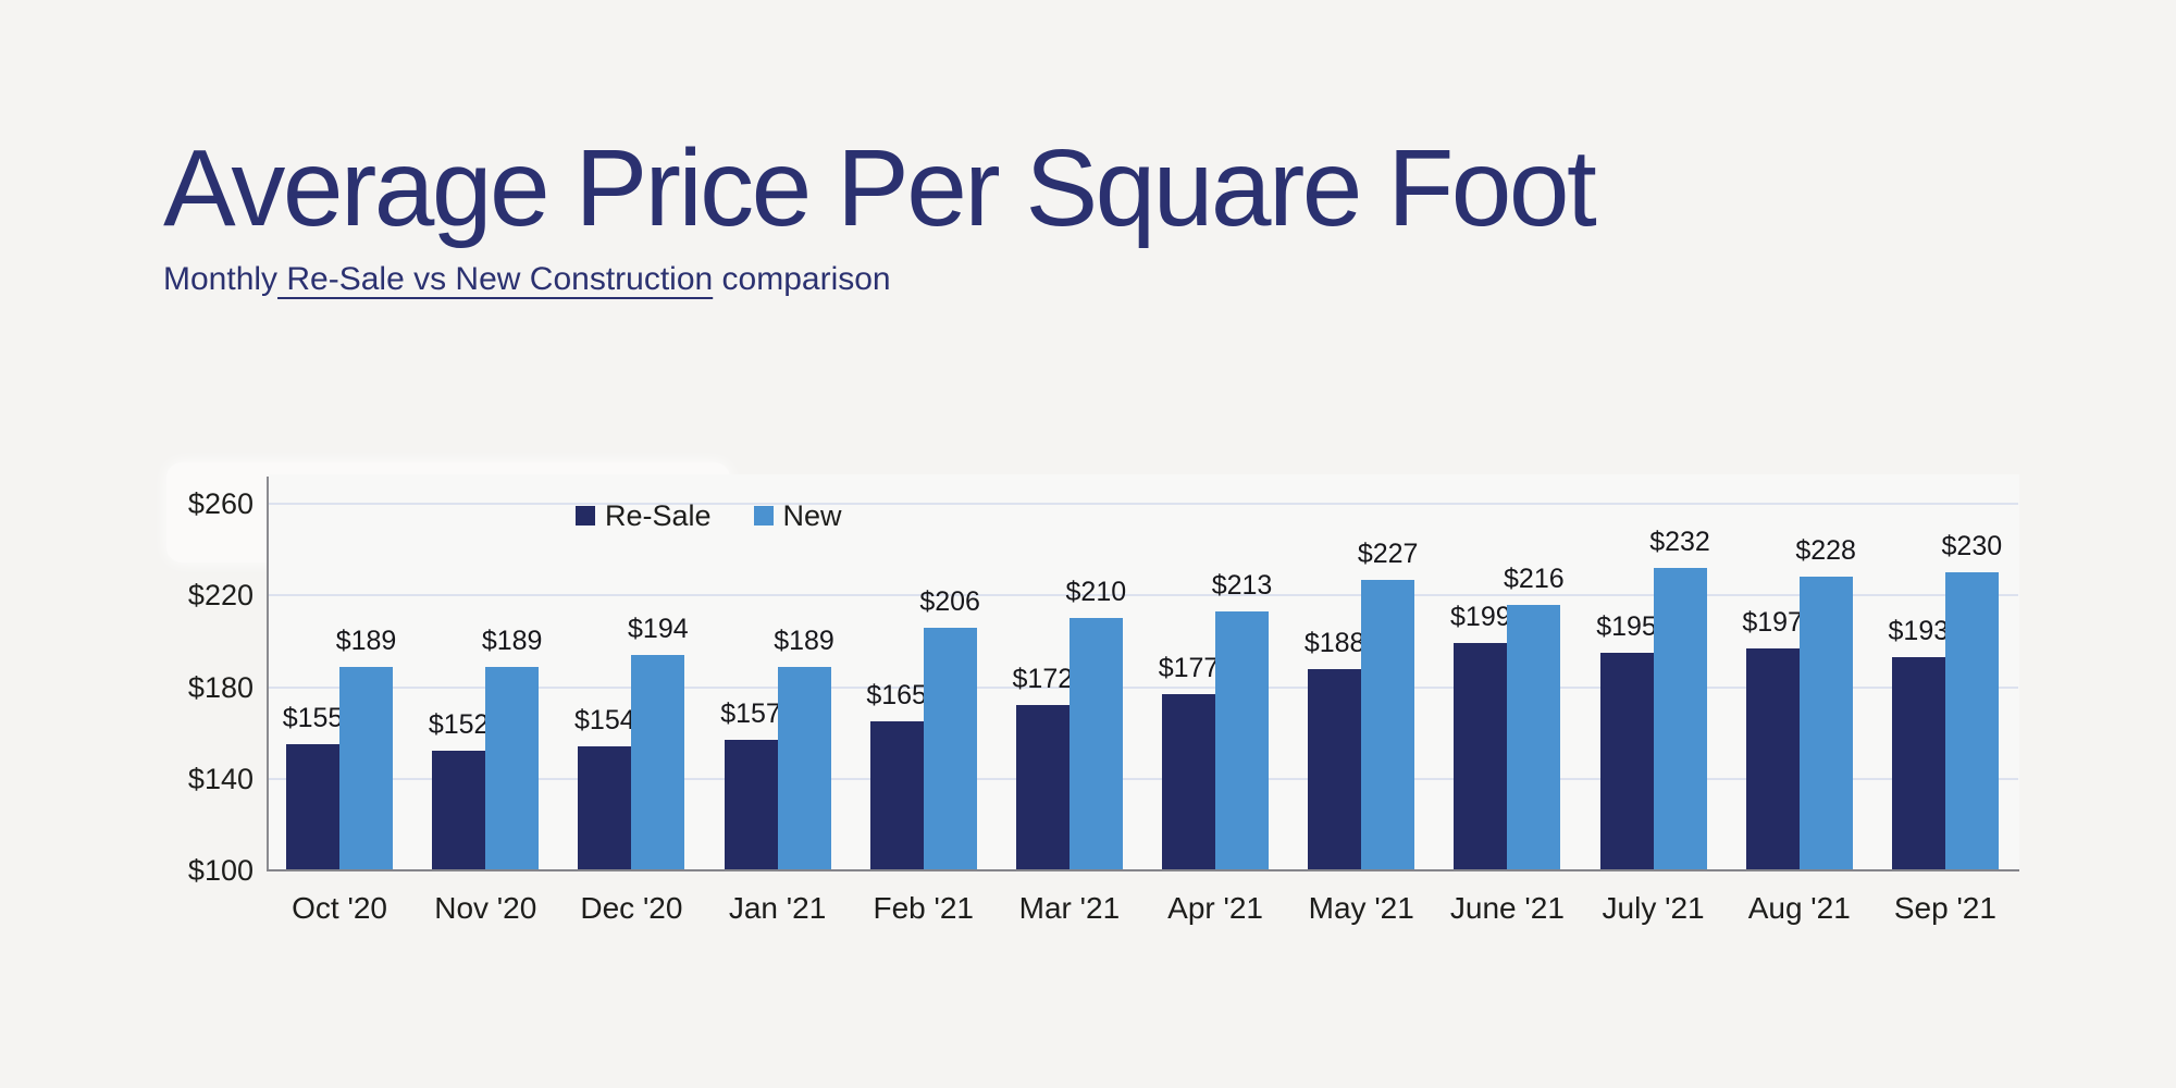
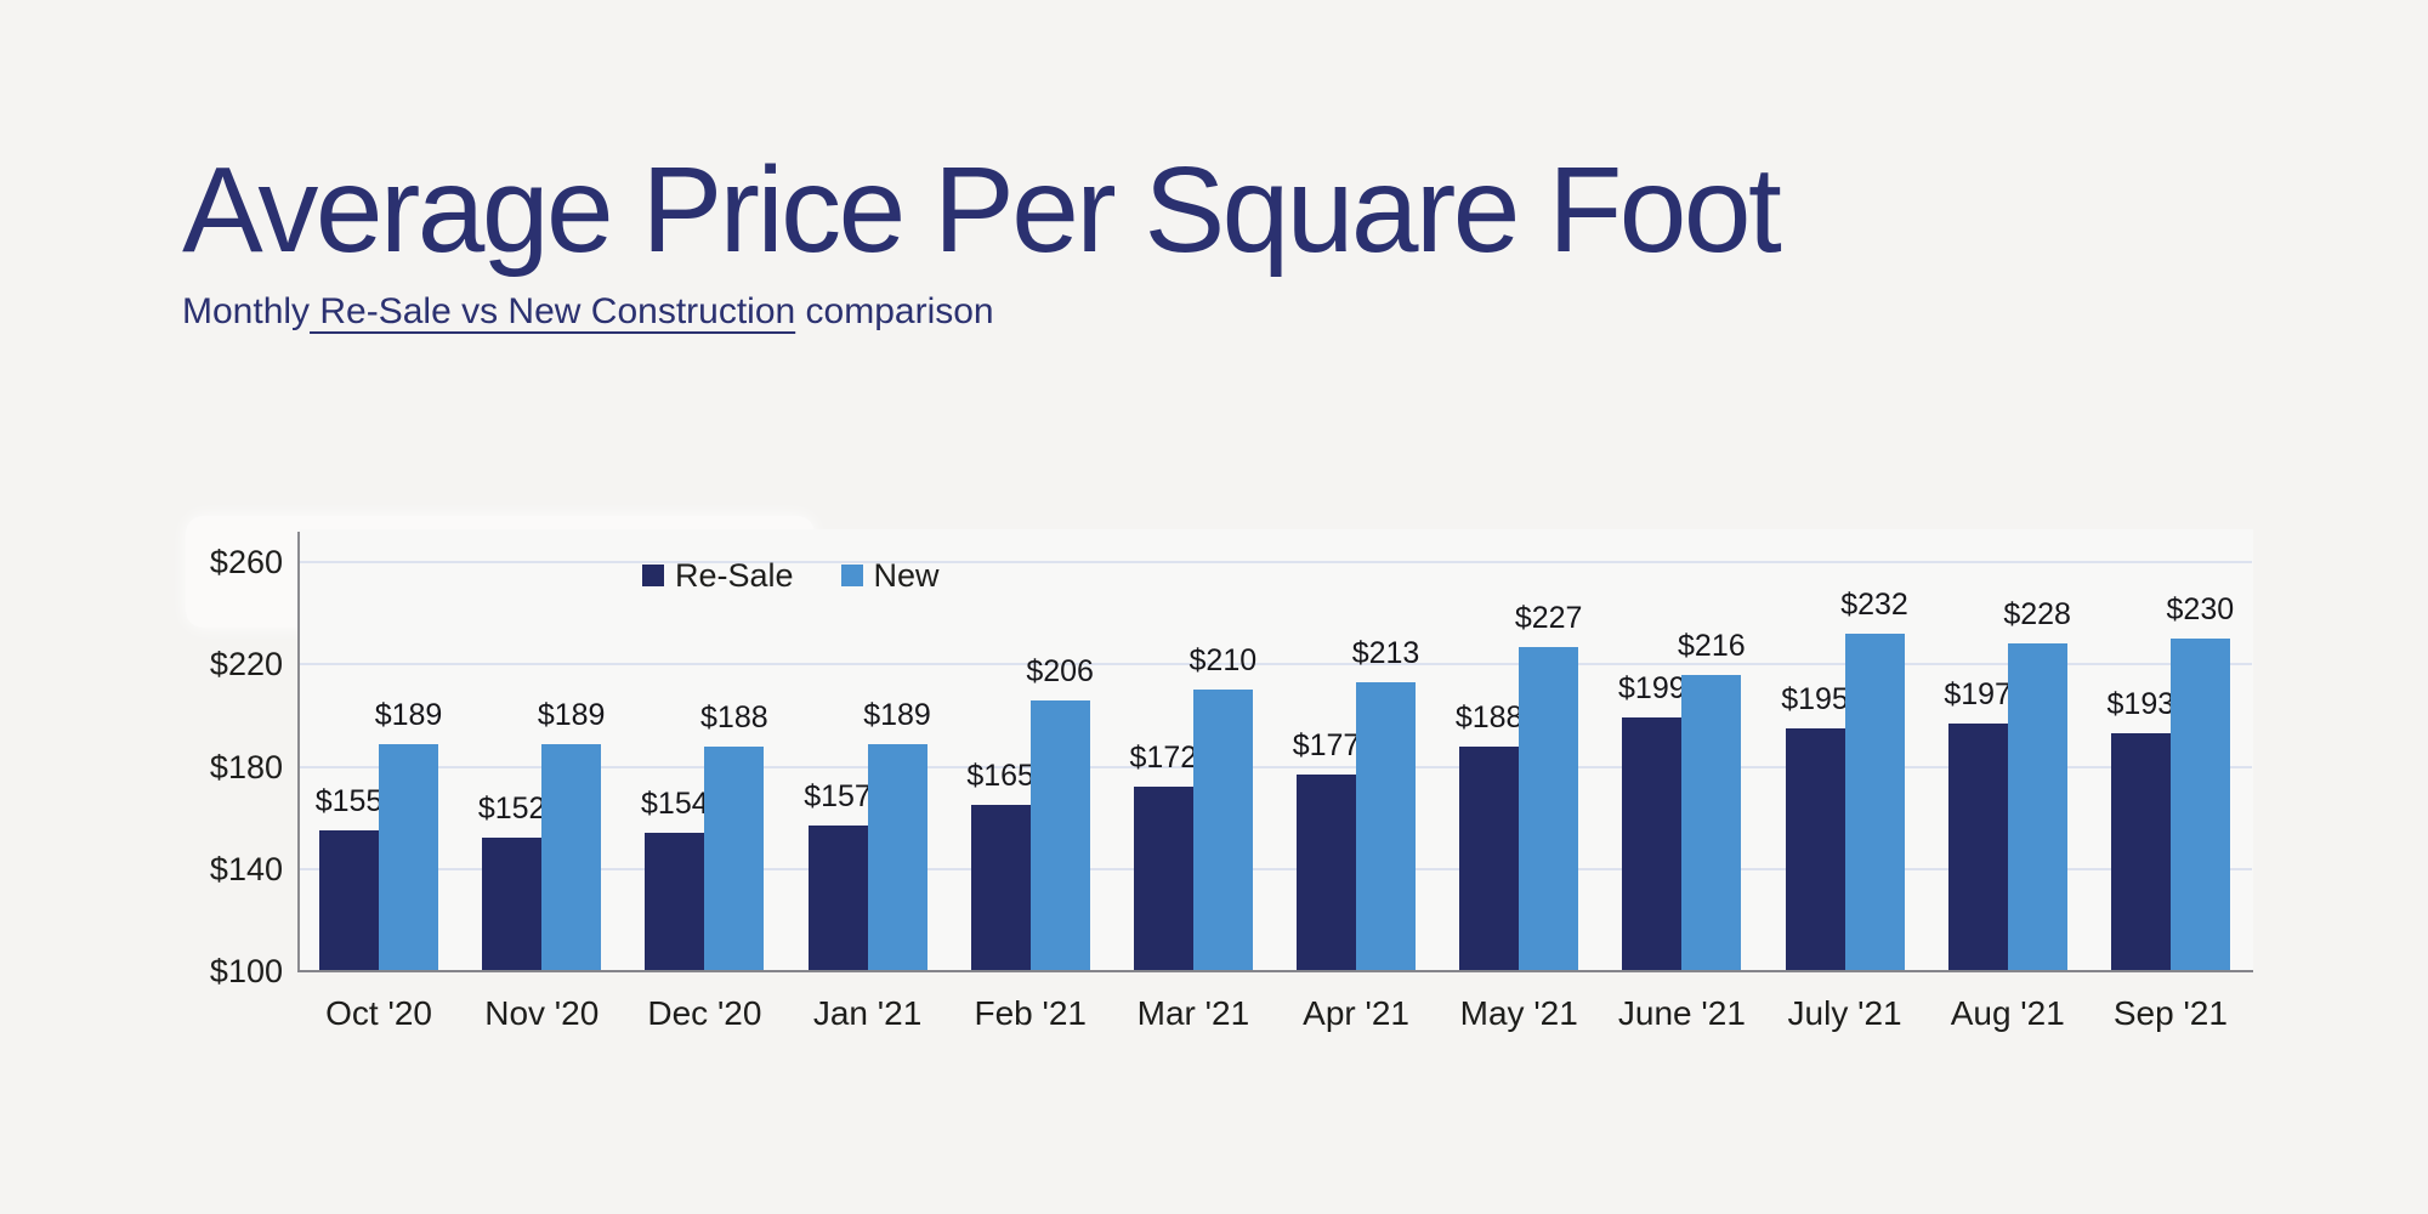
New/Dec '20: $194 -> $188
